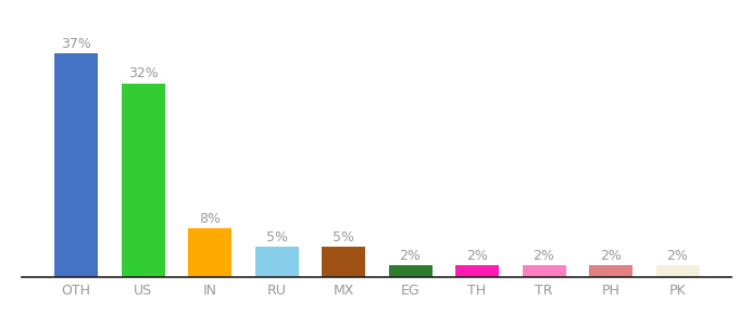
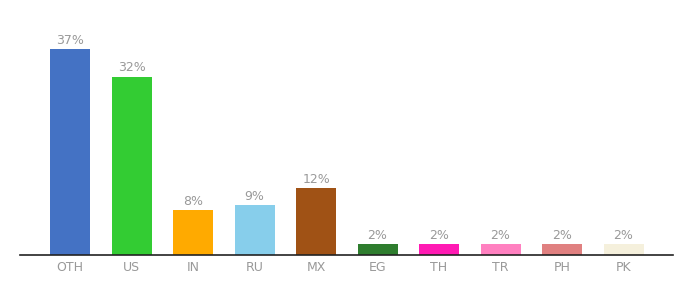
RU: 5% -> 9%
MX: 5% -> 12%
